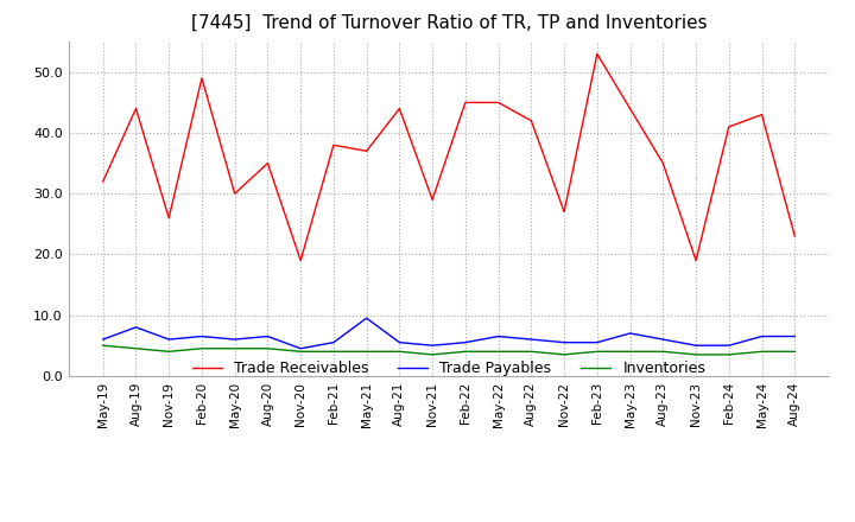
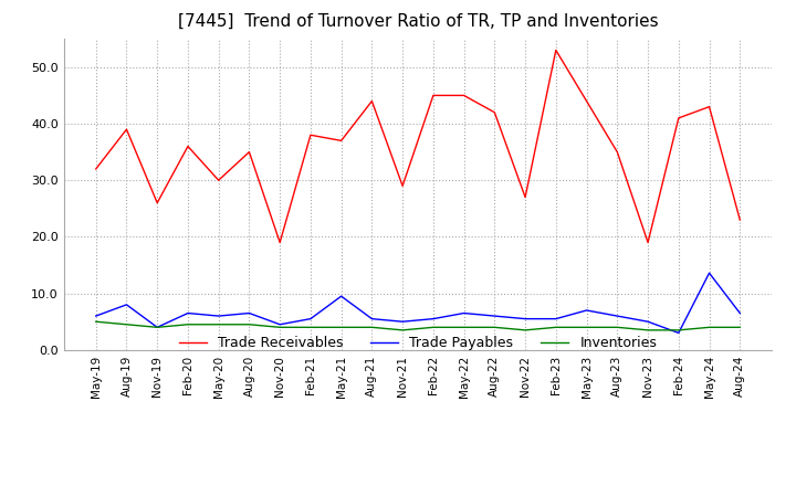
Trade Receivables/Aug-19: 44 -> 39
Trade Payables/Nov-19: 6.0 -> 4.0
Trade Receivables/Feb-20: 49 -> 36
Trade Payables/Feb-24: 5.0 -> 3.0
Trade Payables/May-24: 6.5 -> 13.6
